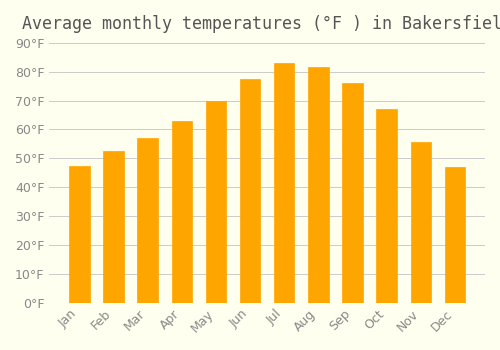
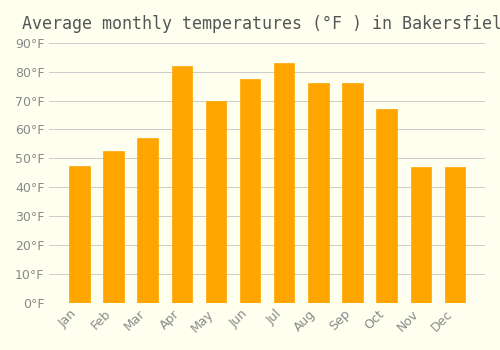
Apr: 63.0°F -> 82.0°F
Aug: 81.5°F -> 76.0°F
Nov: 55.5°F -> 47.0°F
